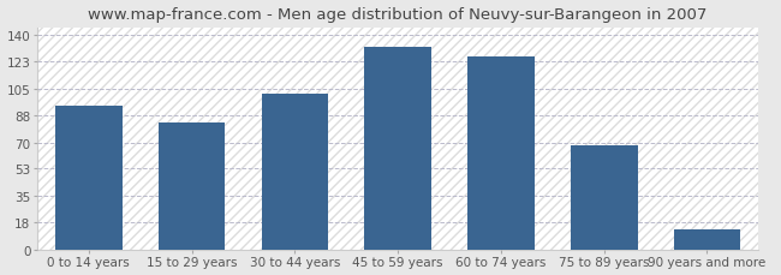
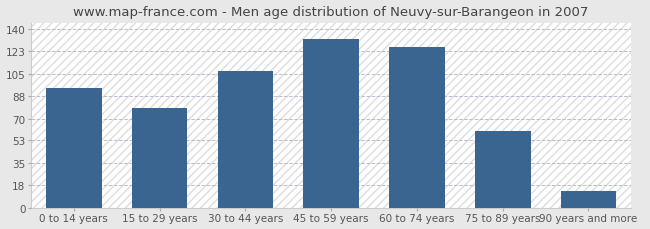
15 to 29 years: 83 -> 78
30 to 44 years: 102 -> 107
75 to 89 years: 68 -> 60
